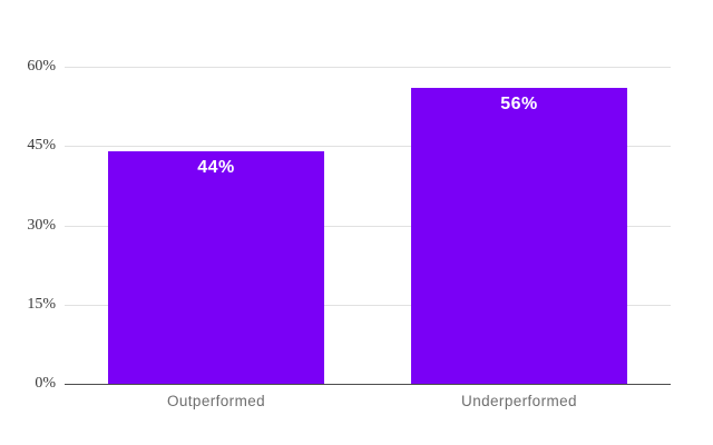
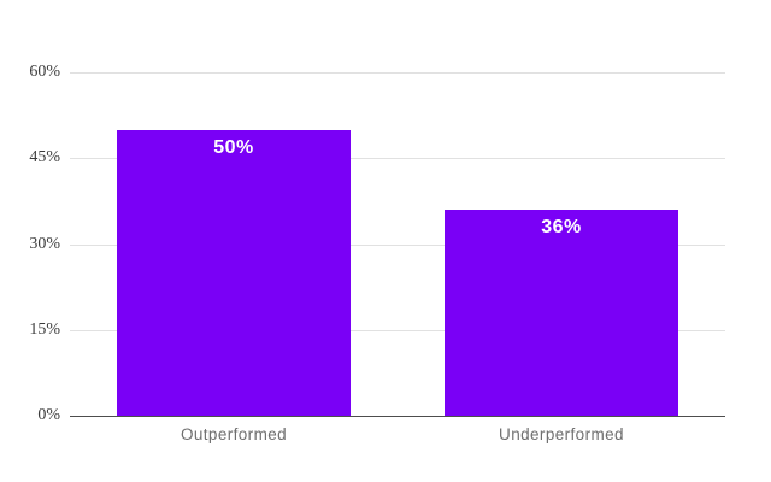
Outperformed: 44% -> 50%
Underperformed: 56% -> 36%
